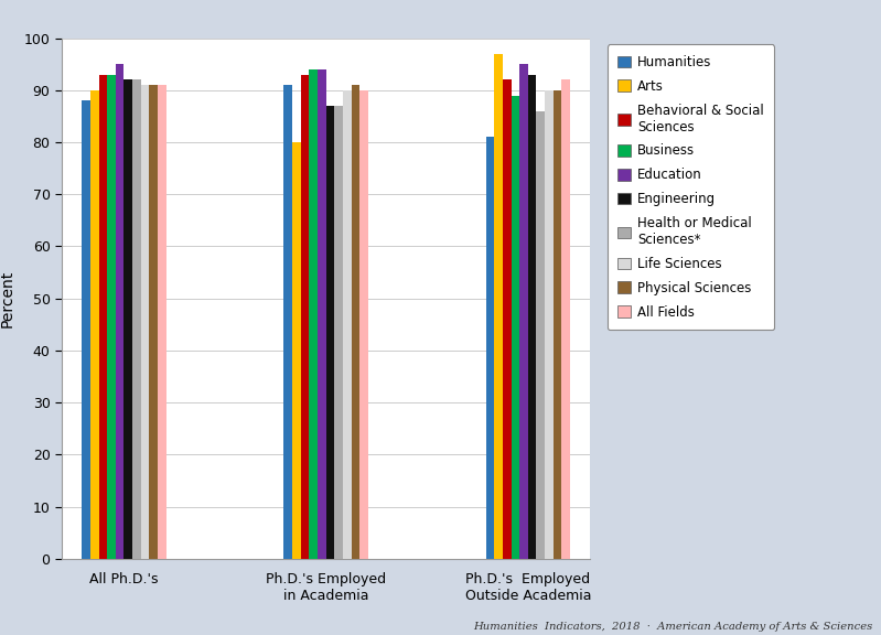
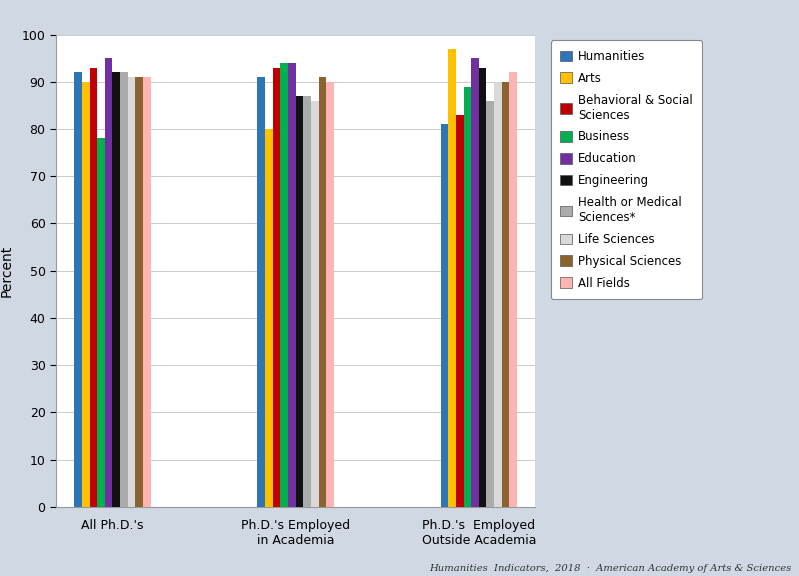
Humanities/All Ph.D.'s: 88 -> 92
Business/All Ph.D.'s: 93 -> 78
Life Sciences/Ph.D.'s Employed in Academia: 90 -> 86
Behavioral & Social Sciences/Ph.D.'s Employed Outside Academia: 92 -> 83
